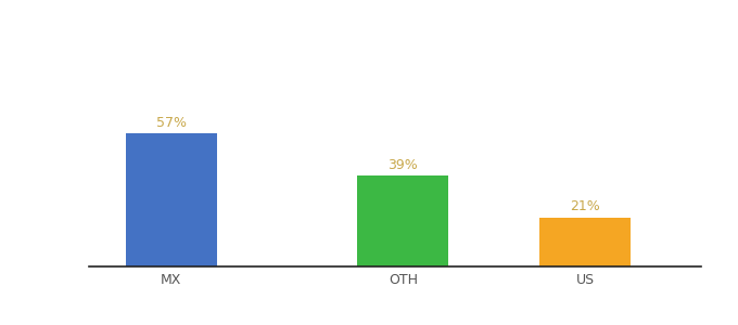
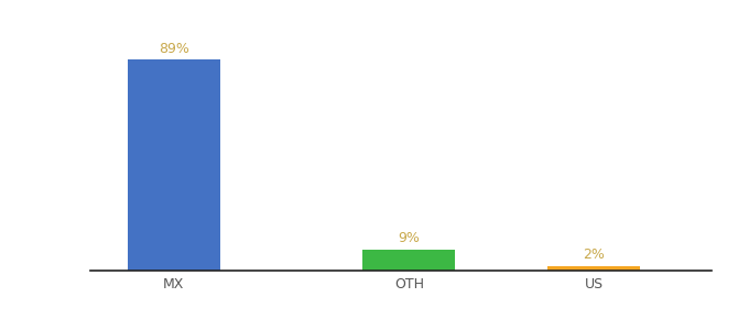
MX: 57% -> 89%
OTH: 39% -> 9%
US: 21% -> 2%
